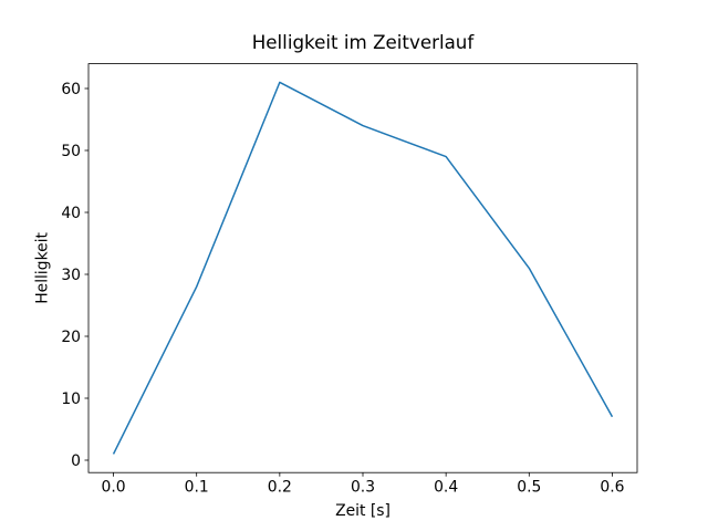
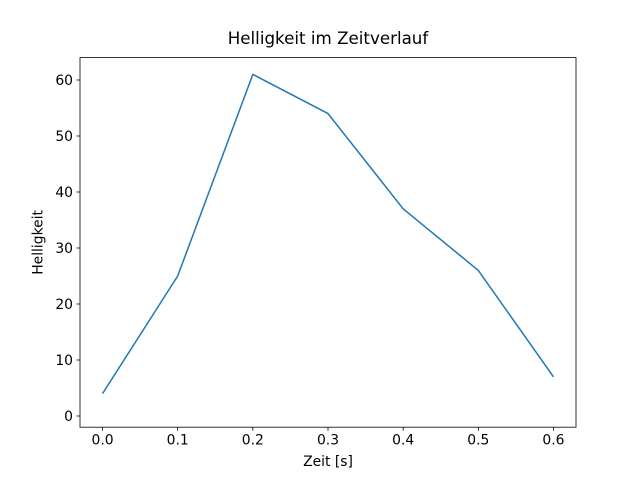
0.0: 1 -> 4
0.1: 28 -> 25
0.4: 49 -> 37
0.5: 31 -> 26
